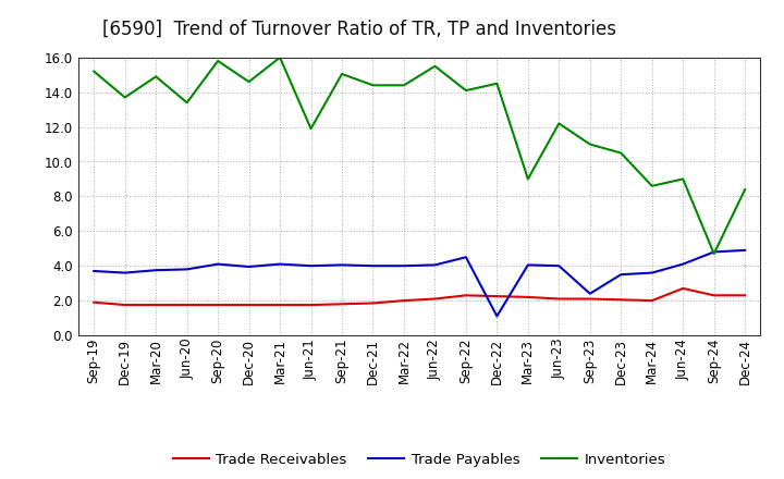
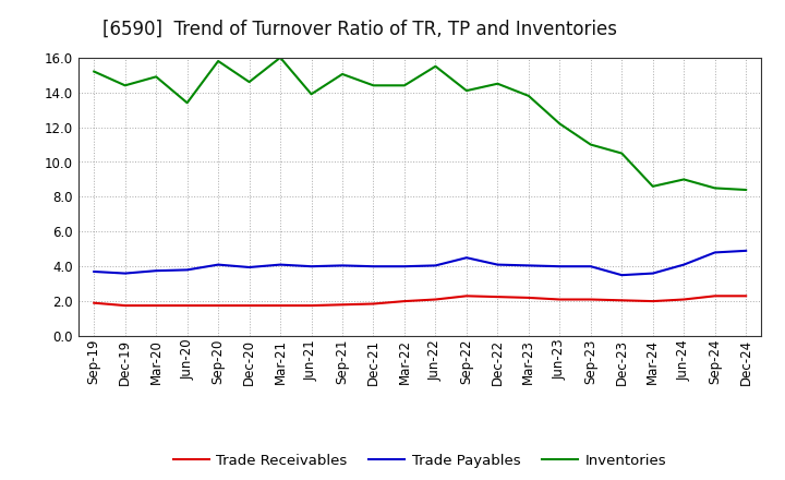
Inventories/Dec-19: 13.7 -> 14.4
Inventories/Jun-21: 11.9 -> 13.9
Trade Payables/Dec-22: 1.1 -> 4.1
Inventories/Mar-23: 9.0 -> 13.8
Trade Payables/Sep-23: 2.4 -> 4.0
Trade Receivables/Jun-24: 2.7 -> 2.1
Inventories/Sep-24: 4.7 -> 8.5
